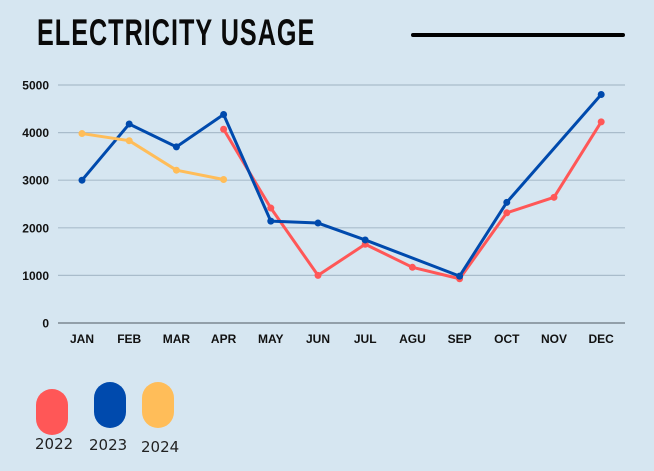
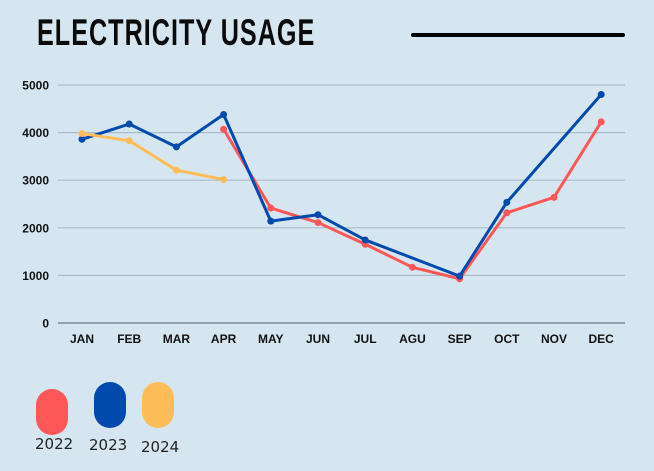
2023/JAN: 3000 -> 3900
2022/JUN: 1000 -> 2100
2023/JUN: 2100 -> 2300
